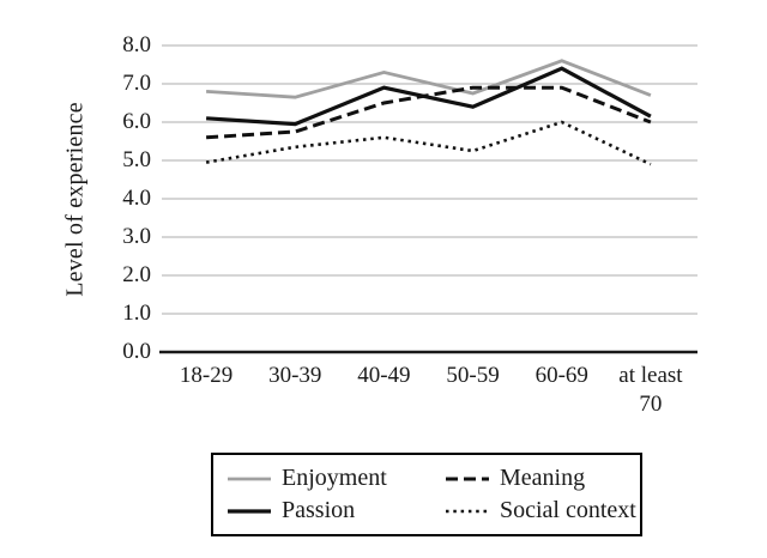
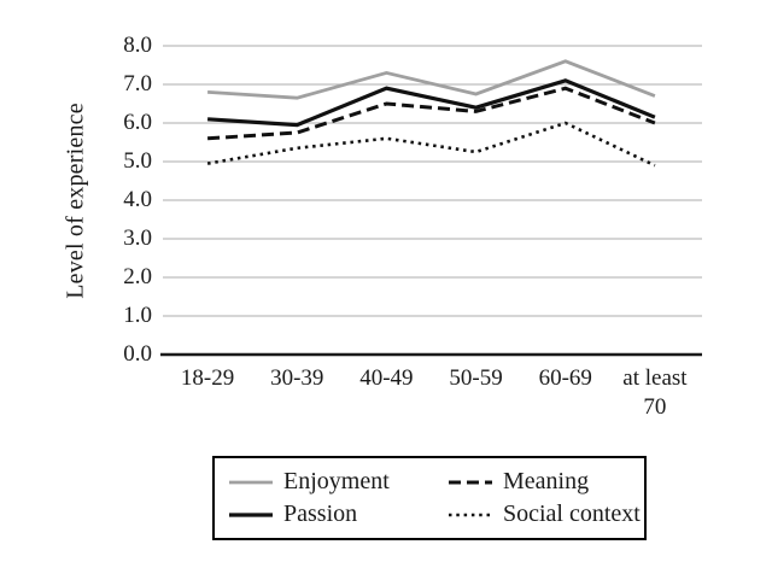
Meaning/50-59: 6.9 -> 6.3
Passion/60-69: 7.4 -> 7.1
